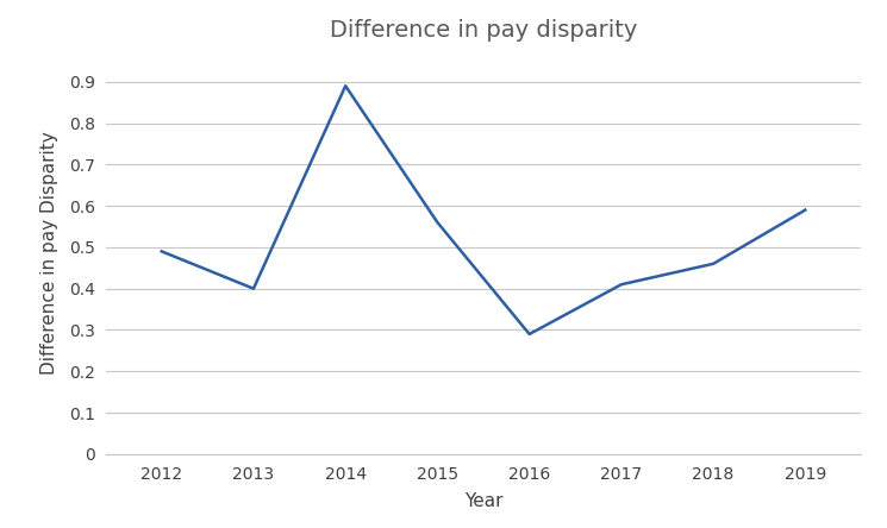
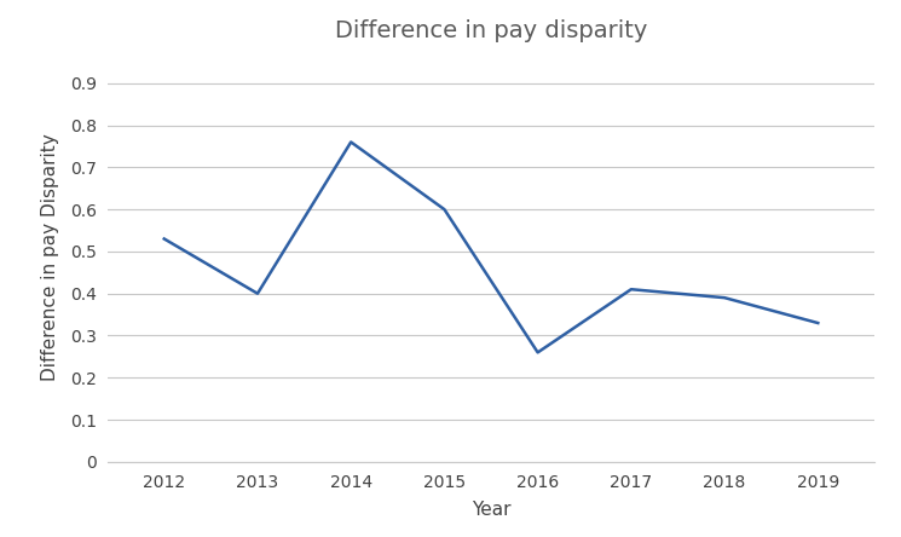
2012: 0.49 -> 0.53
2014: 0.89 -> 0.76
2015: 0.56 -> 0.60
2016: 0.29 -> 0.26
2018: 0.46 -> 0.39
2019: 0.59 -> 0.33
